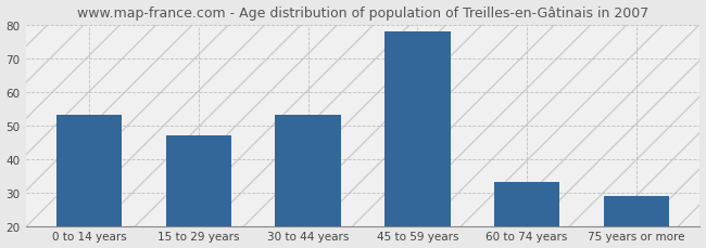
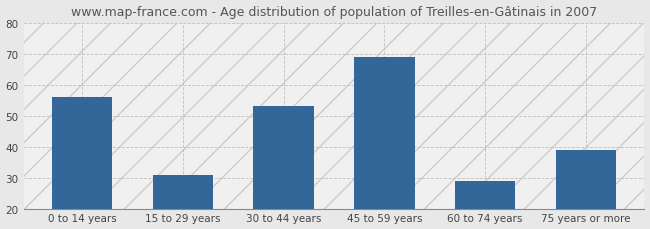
0 to 14 years: 53 -> 56
15 to 29 years: 47 -> 31
45 to 59 years: 78 -> 69
60 to 74 years: 33 -> 29
75 years or more: 29 -> 39
